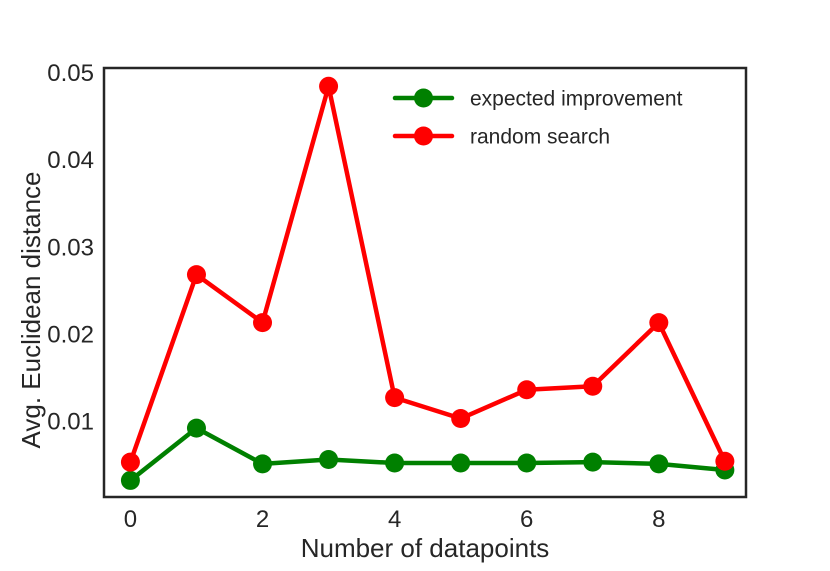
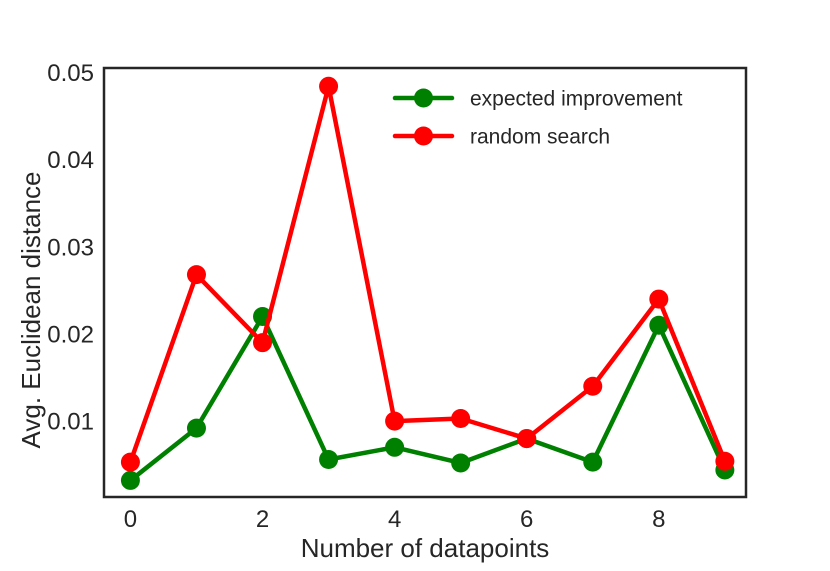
expected improvement/2: 0.005 -> 0.022
random search/2: 0.021 -> 0.019
expected improvement/4: 0.005 -> 0.007
random search/4: 0.013 -> 0.010
expected improvement/6: 0.005 -> 0.008
random search/6: 0.014 -> 0.008
expected improvement/8: 0.005 -> 0.021
random search/8: 0.021 -> 0.024
